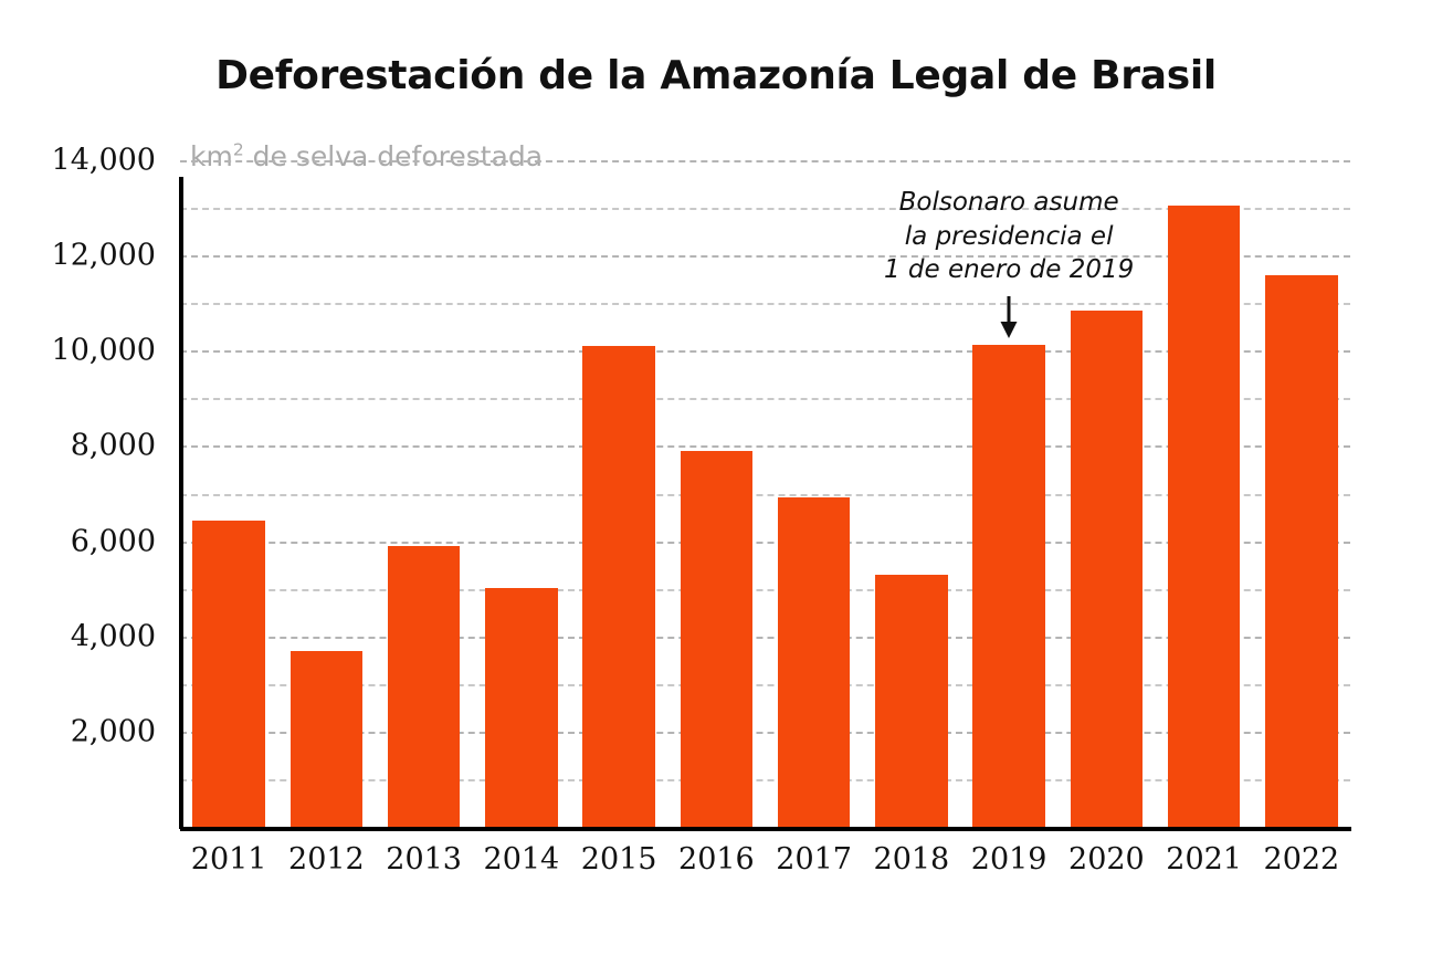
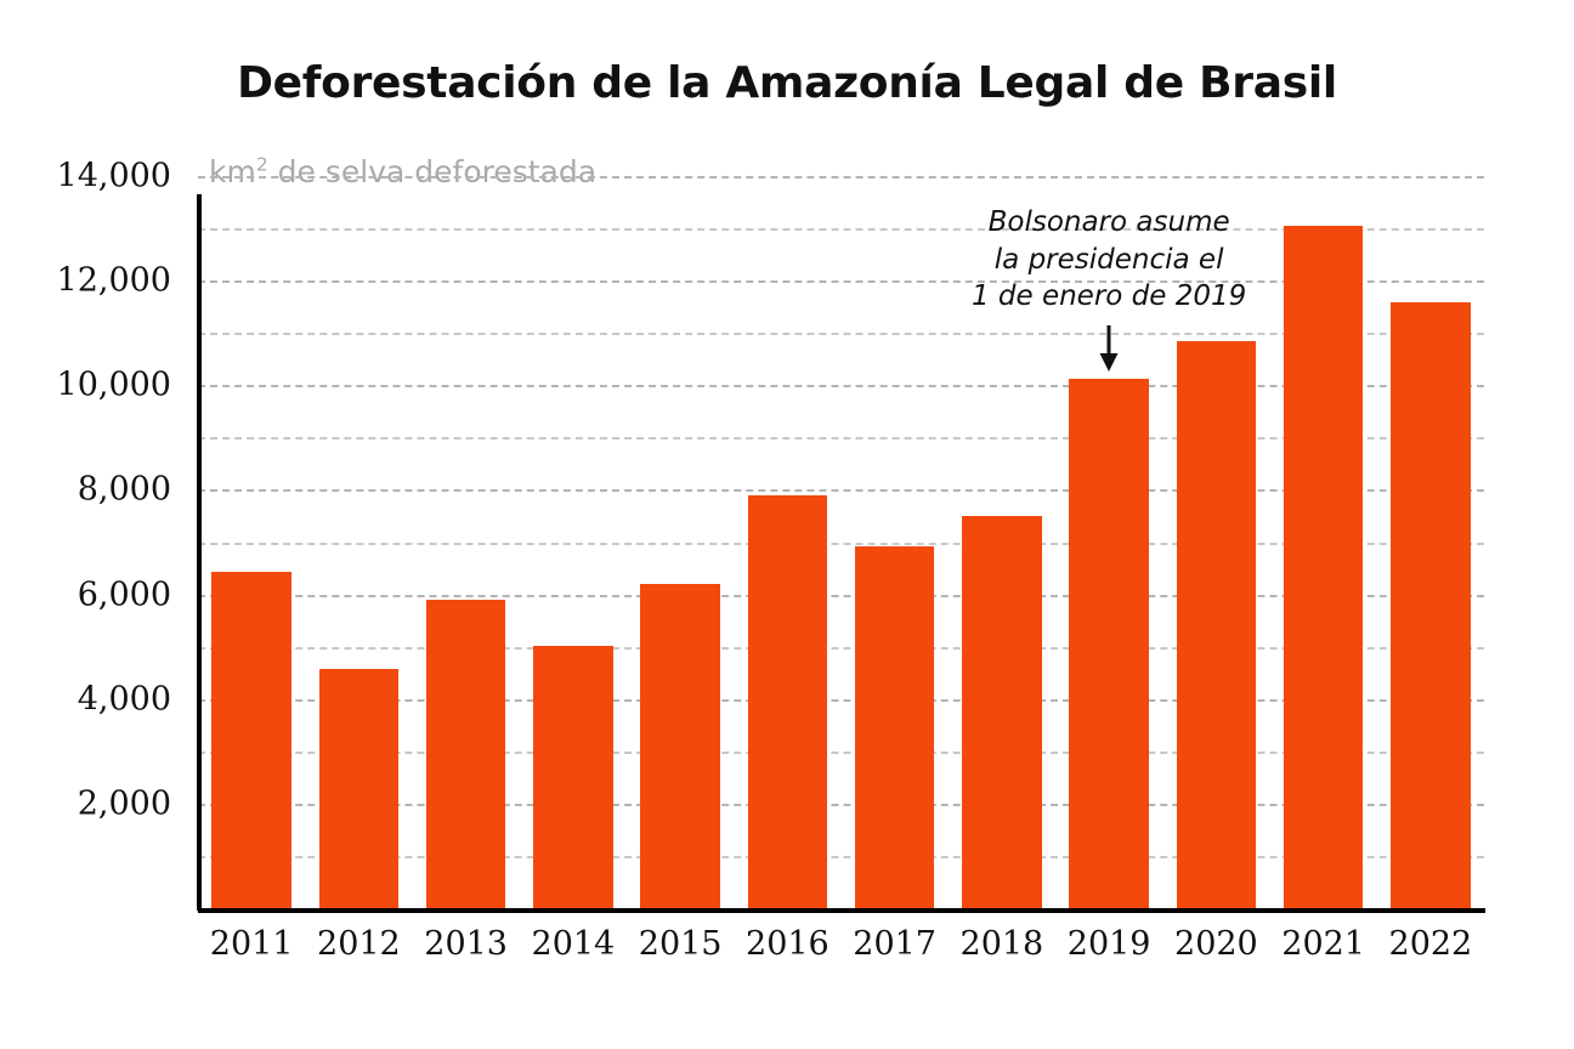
2012: 3700 -> 4600
2015: 10100 -> 6200
2018: 5300 -> 7500
